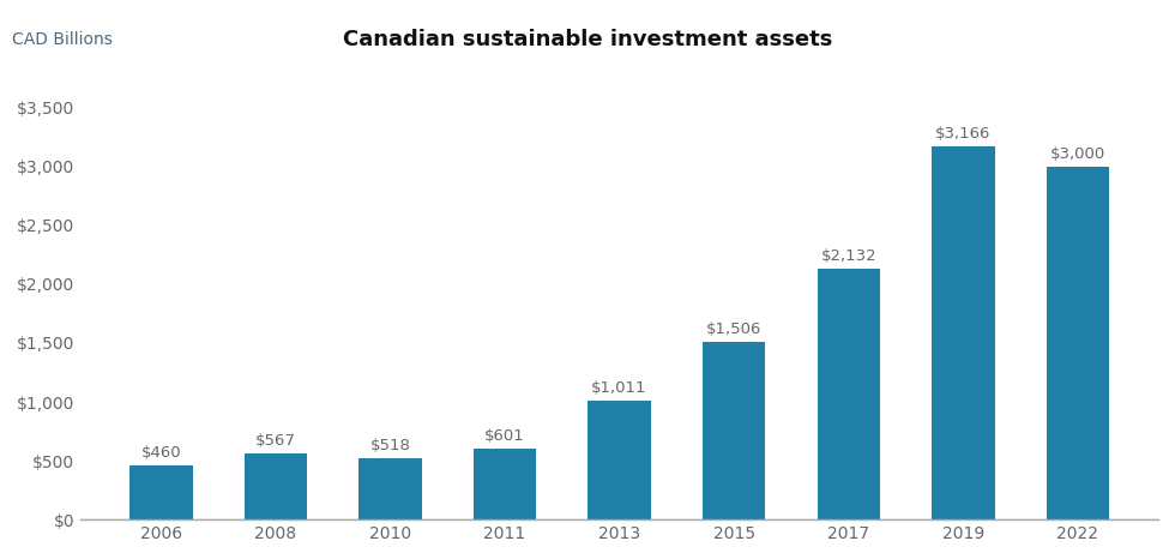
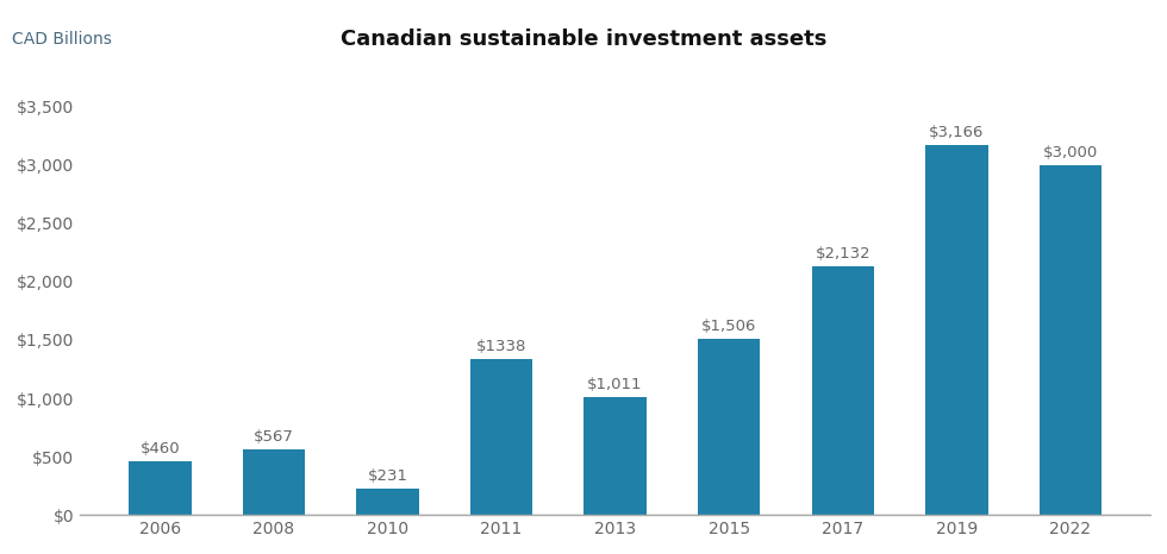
2010: $518 -> $231
2011: $601 -> $1338
